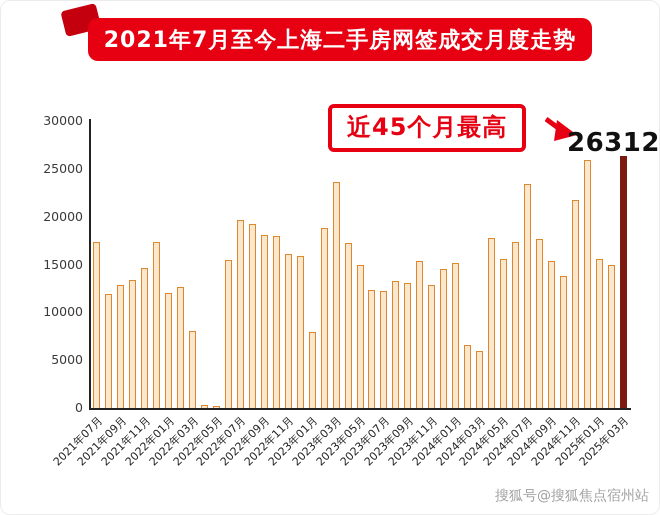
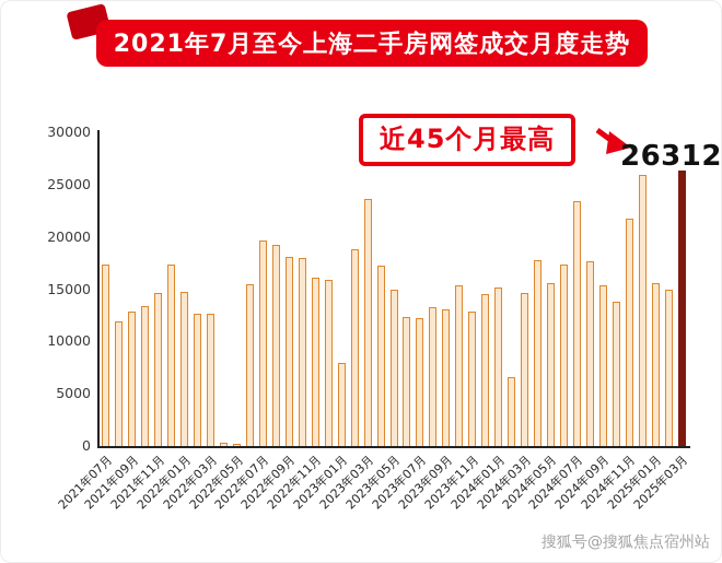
2022年01月: 12000 -> 15000
2022年03月: 8000 -> 13000
2024年03月: 6000 -> 15000
